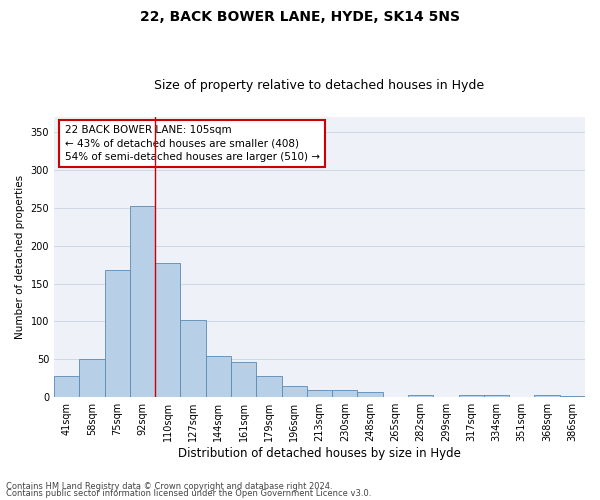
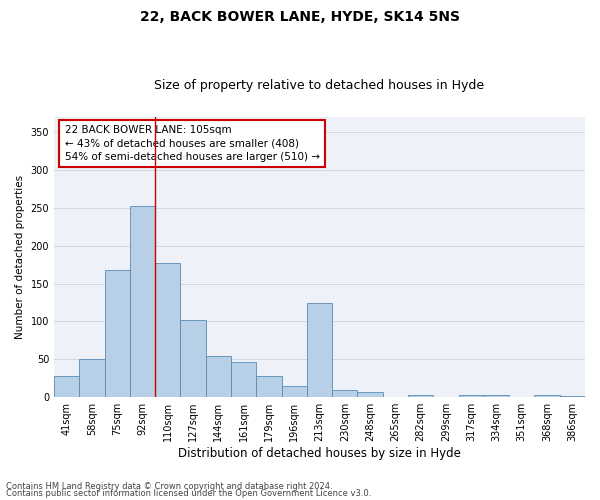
213sqm: 10 -> 124
